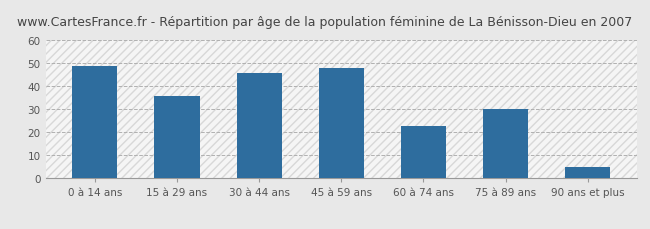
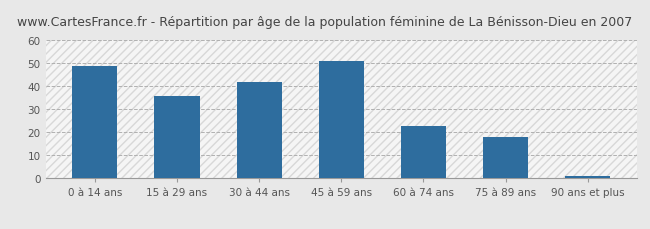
30 à 44 ans: 46 -> 42
45 à 59 ans: 48 -> 51
75 à 89 ans: 30 -> 18
90 ans et plus: 5 -> 1
